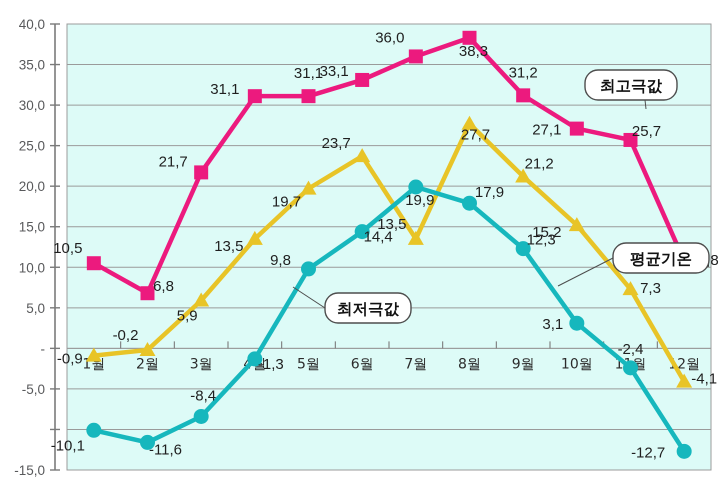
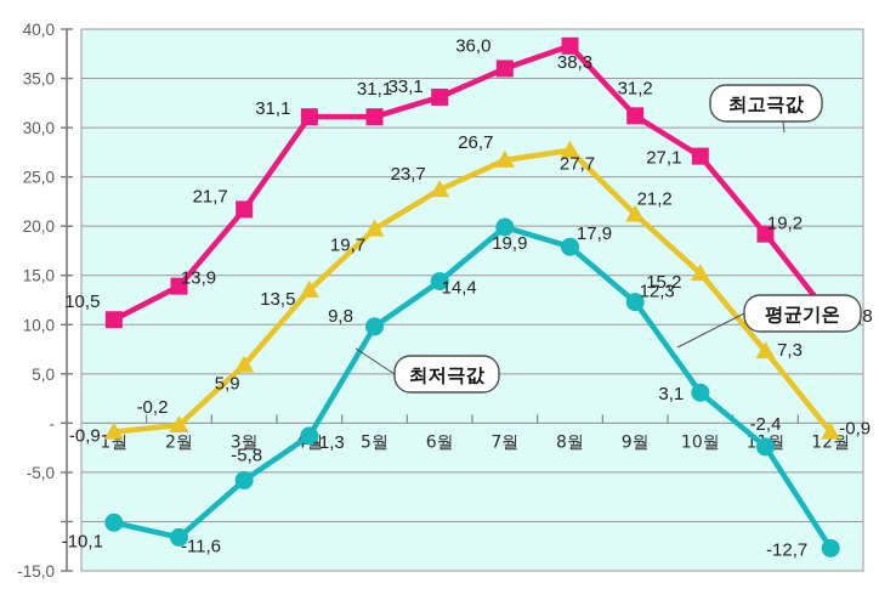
최고극값/2월: 6,8 -> 13,9
최저극값/3월: -8,4 -> -5,8
평균기온/7월: 13,5 -> 26,7
최고극값/11월: 25,7 -> 19,2
평균기온/12월: -4,1 -> -0,9
